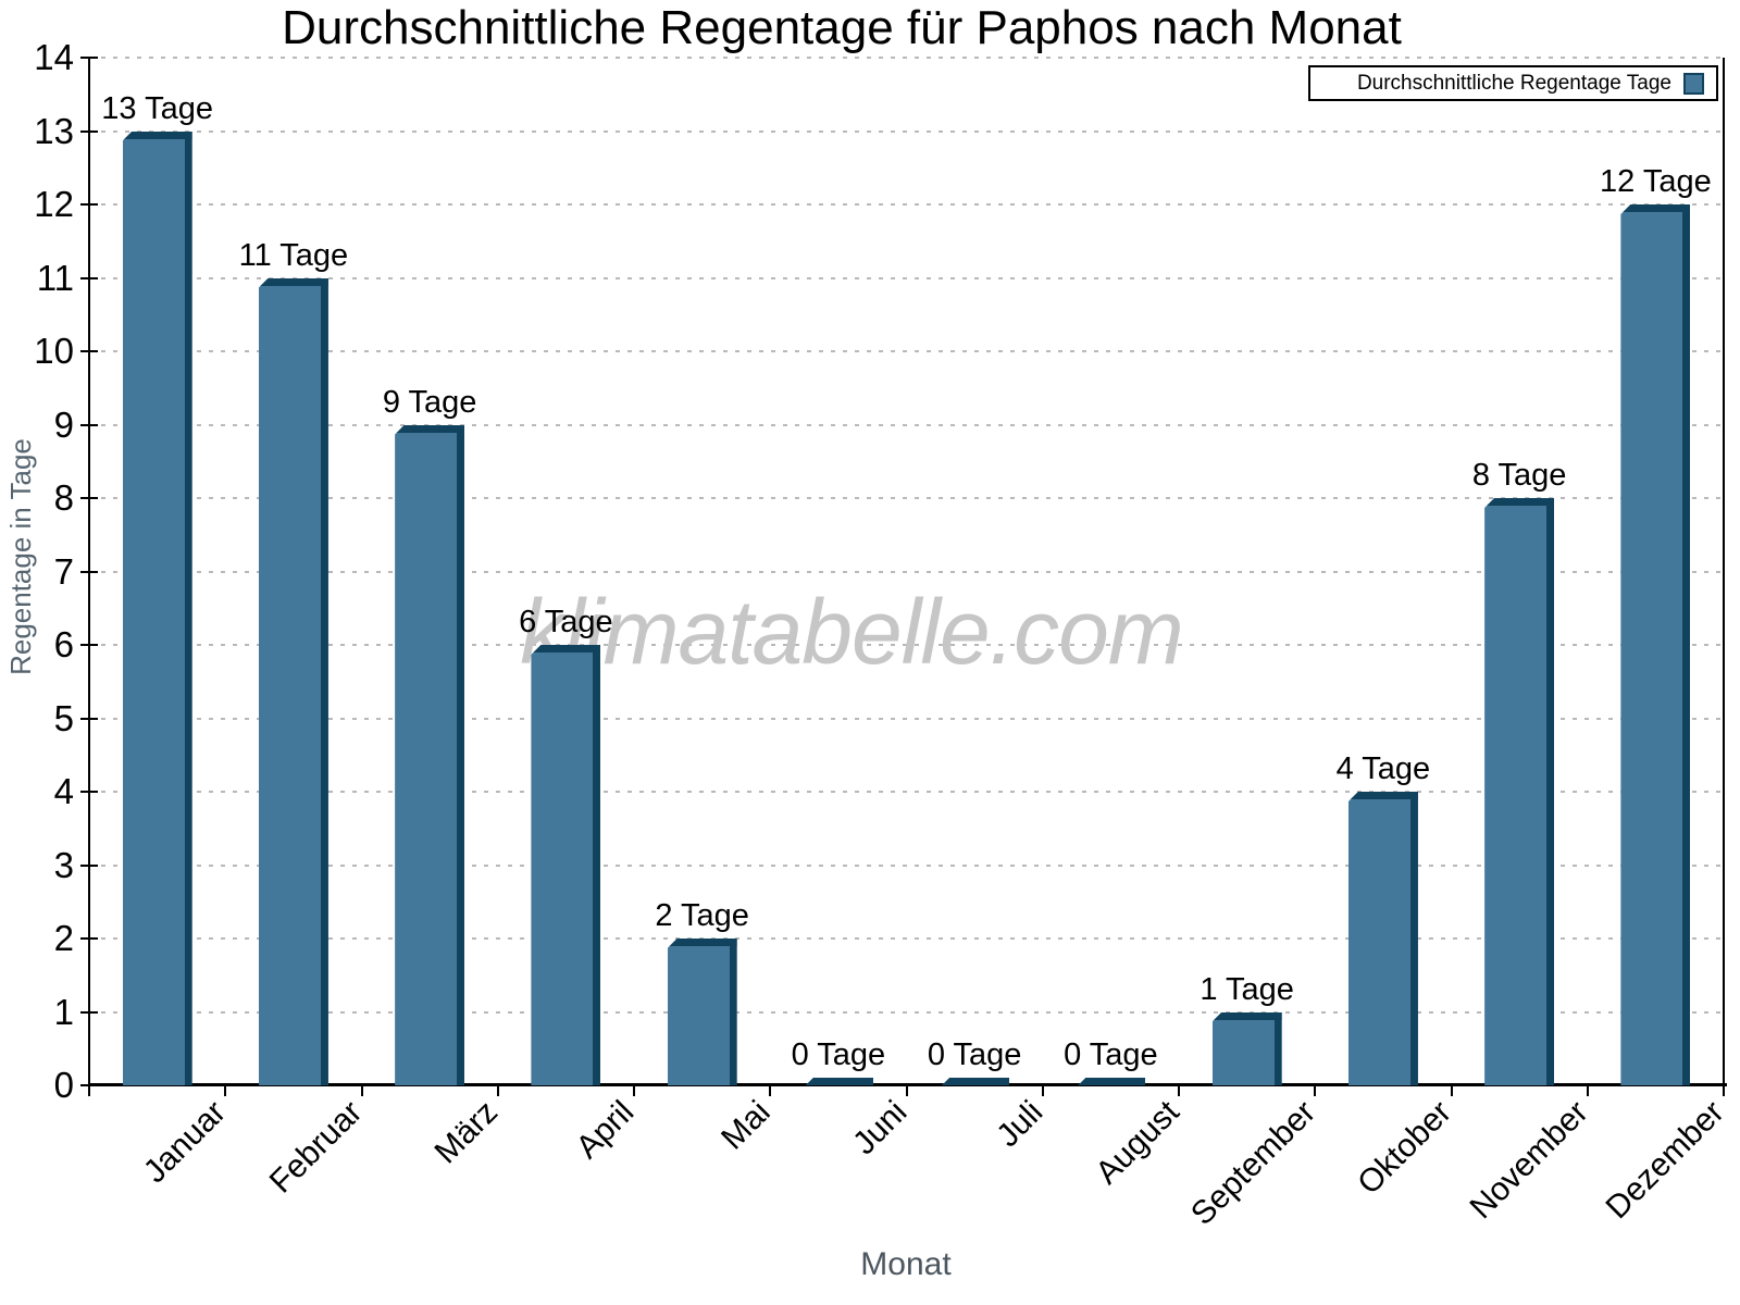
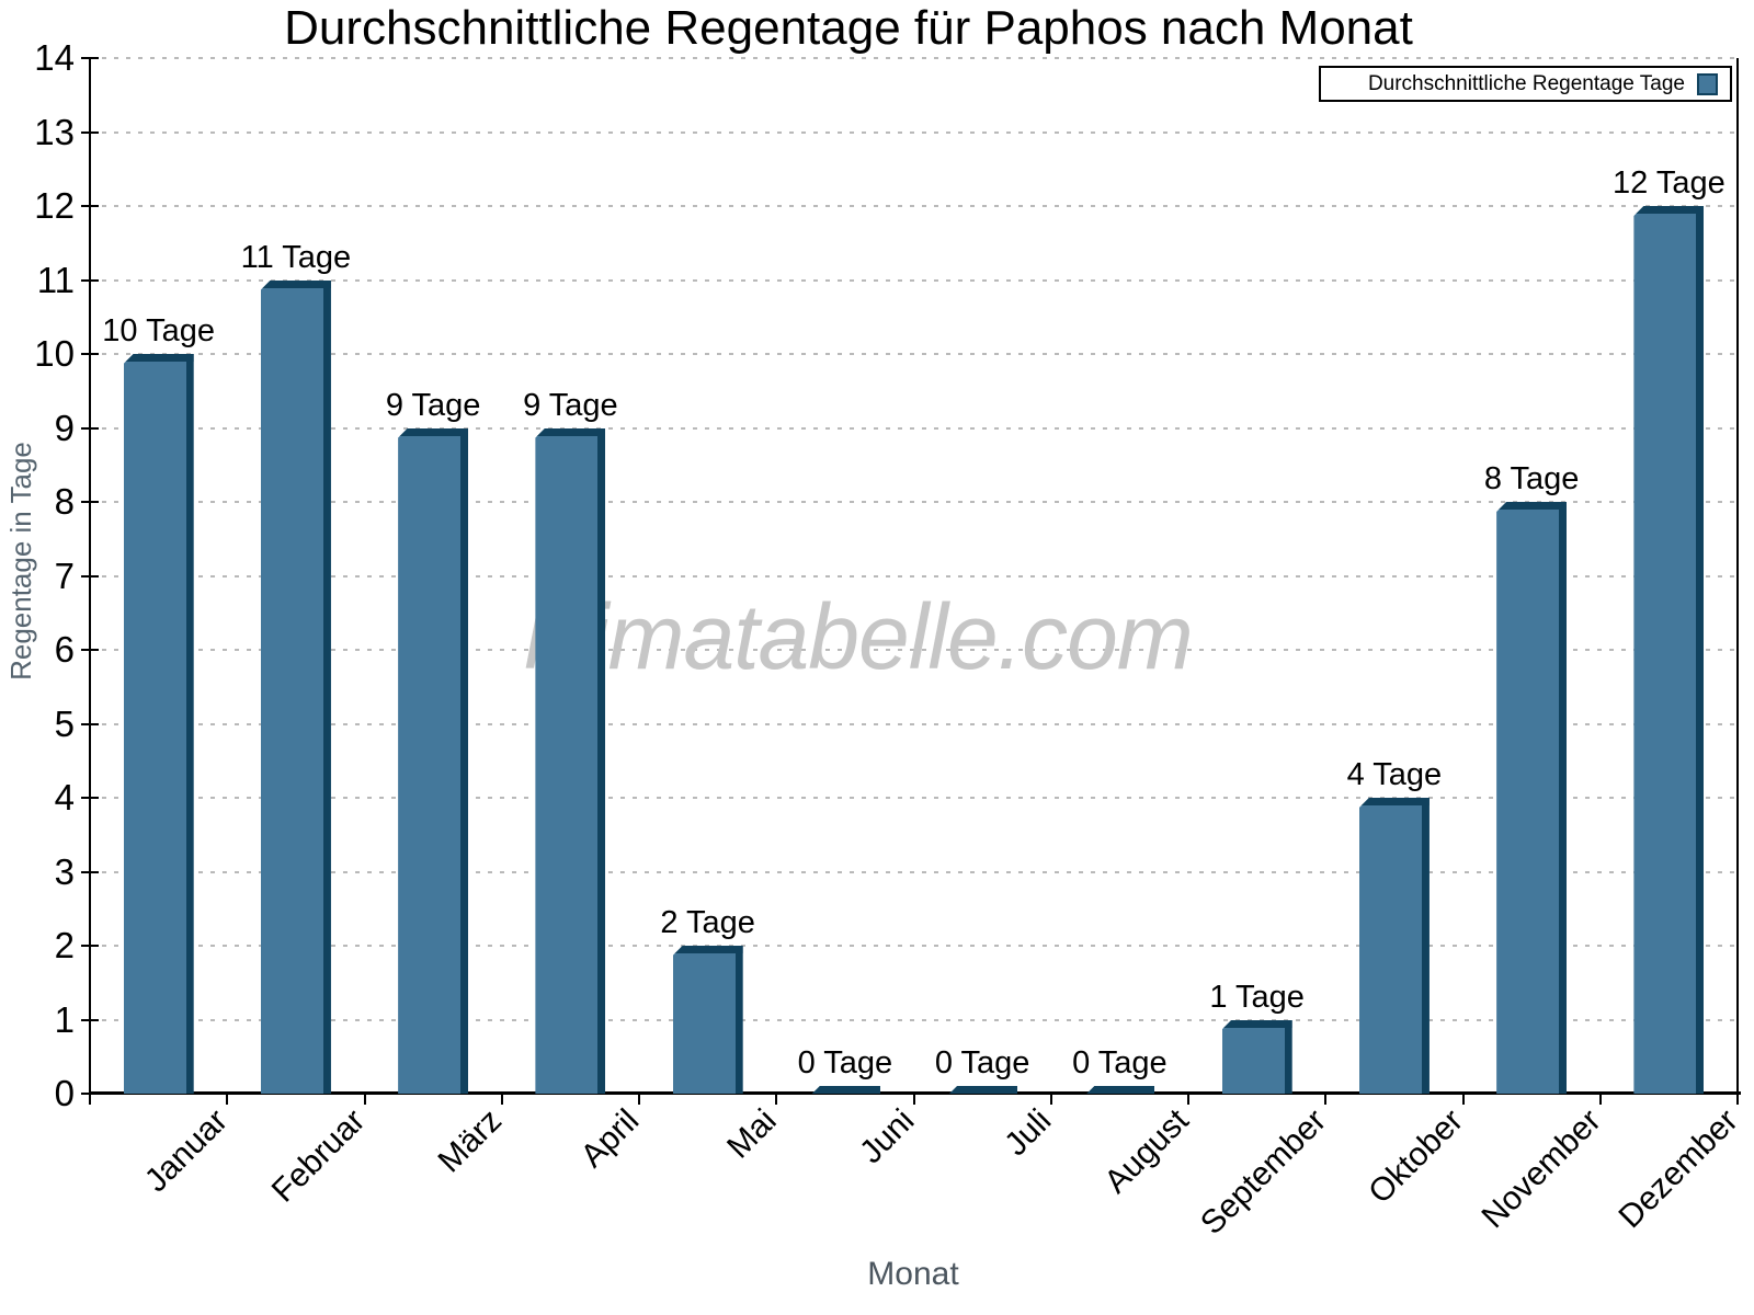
Januar: 13 -> 10
April: 6 -> 9
